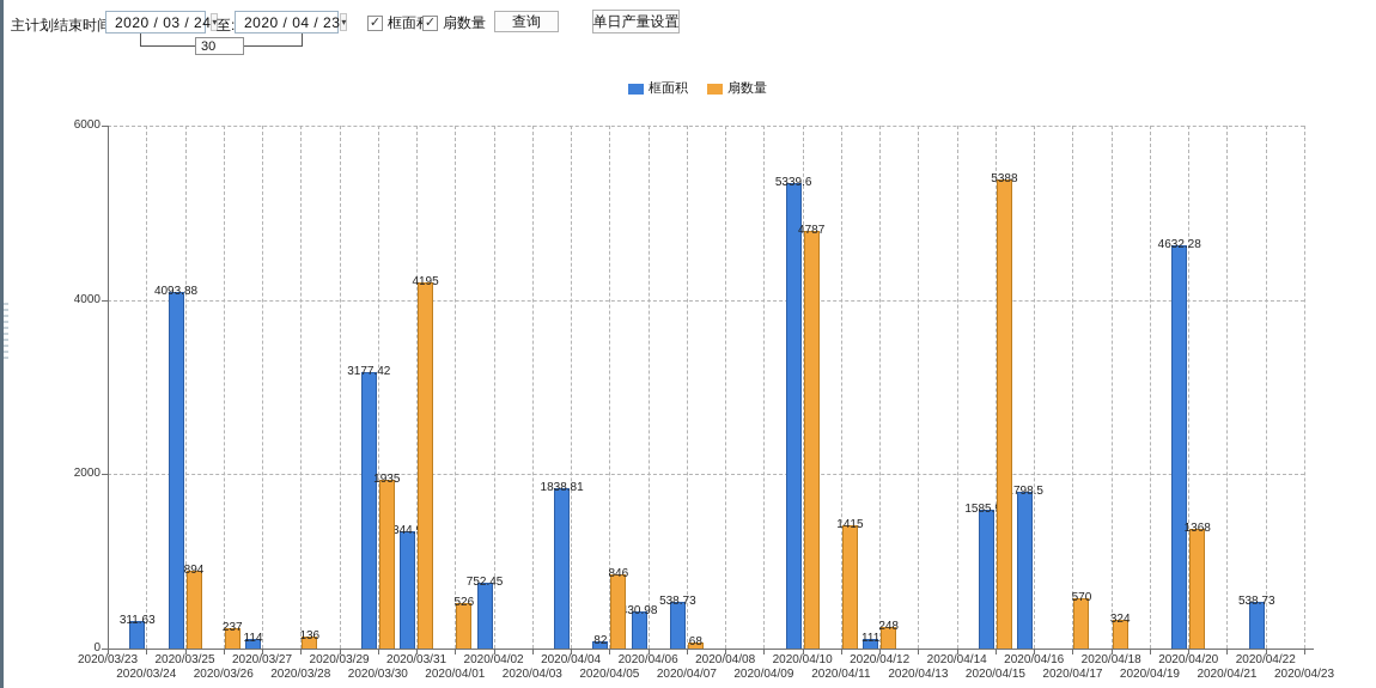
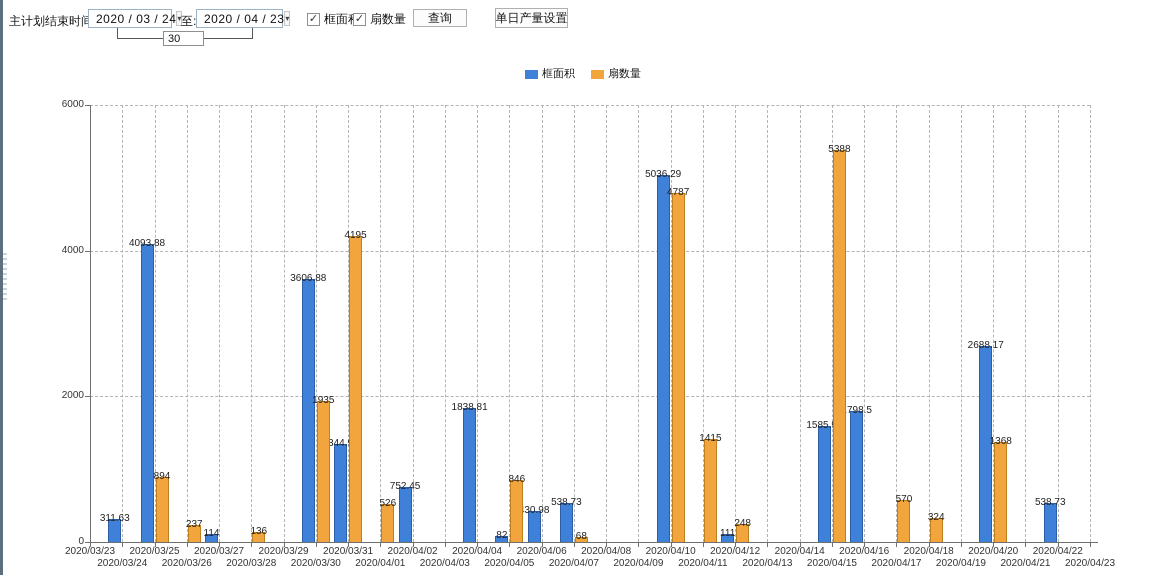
框面积/2020/03/30: 3177.42 -> 3606.88
框面积/2020/04/10: 5339.6 -> 5036.29
框面积/2020/04/20: 4632.28 -> 2688.17
